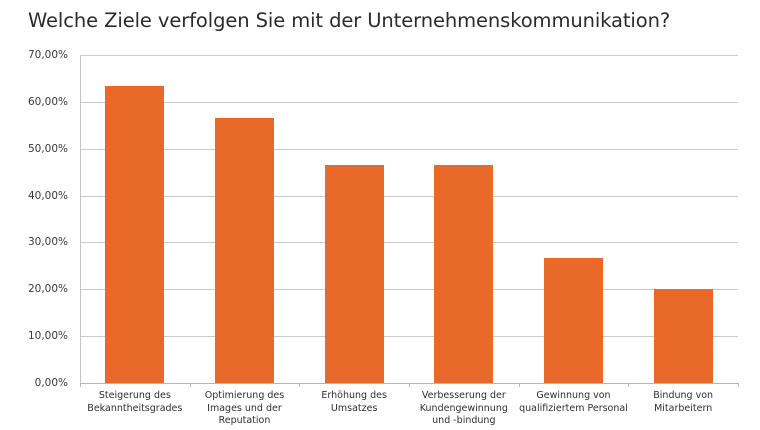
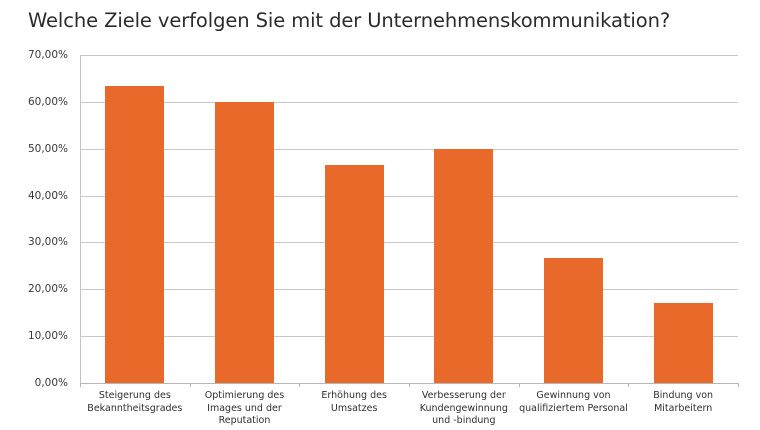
Optimierung des Images und der Reputation: 57% -> 60%
Verbesserung der Kundengewinnung und -bindung: 46% -> 50%
Bindung von Mitarbeitern: 20% -> 17%
